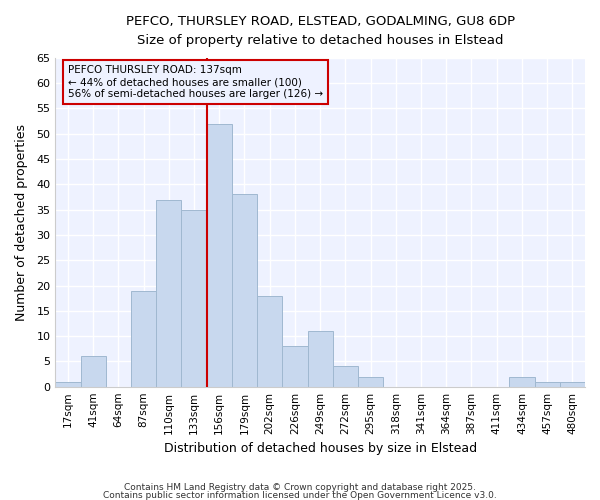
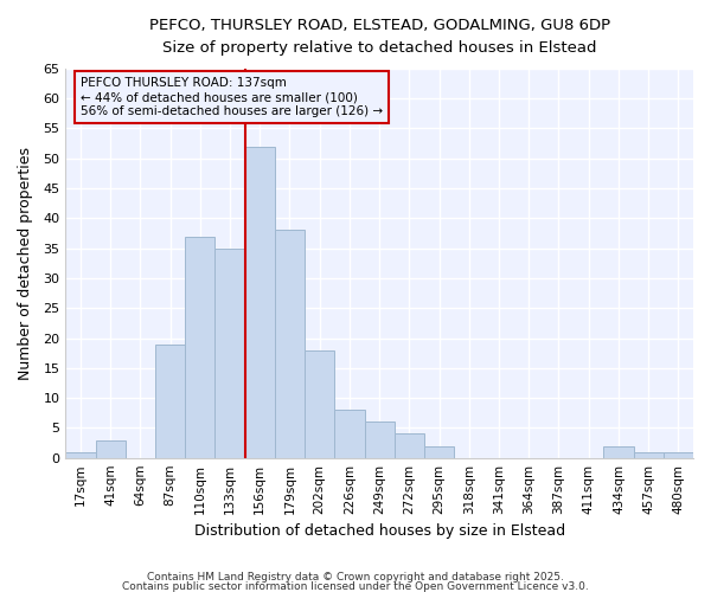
41sqm: 6 -> 3
249sqm: 11 -> 6
